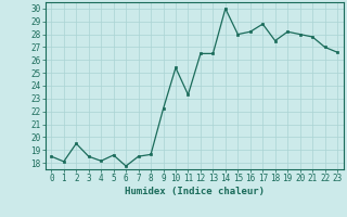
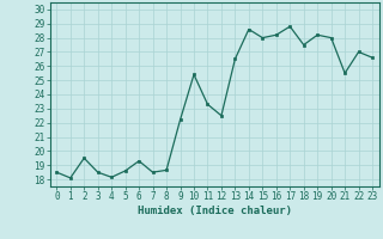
6: 17.8 -> 19.3
12: 26.5 -> 22.5
14: 30.0 -> 28.6
21: 27.8 -> 25.5
